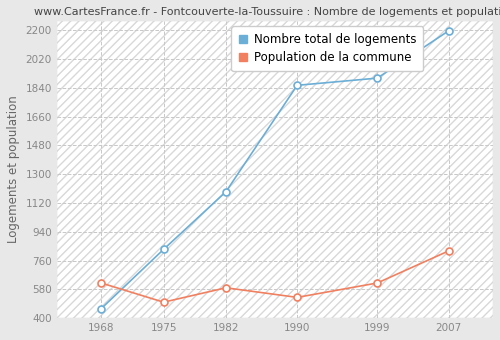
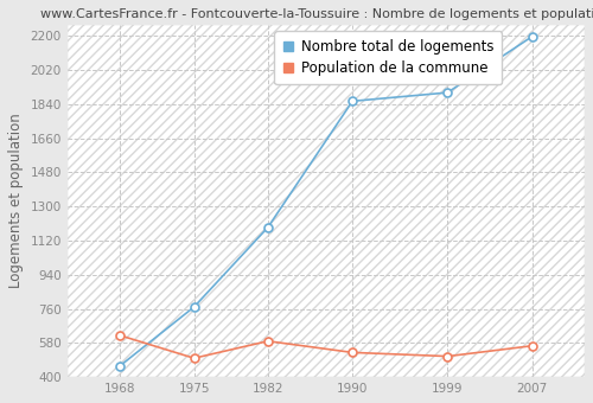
Nombre total de logements/1975: 830 -> 770
Population de la commune/1999: 620 -> 510
Population de la commune/2007: 820 -> 560
